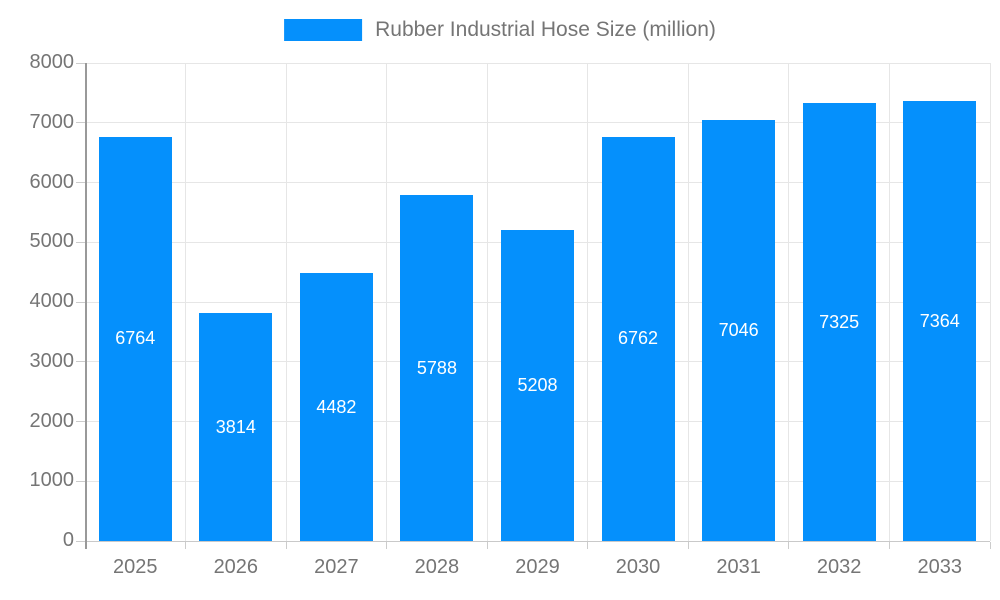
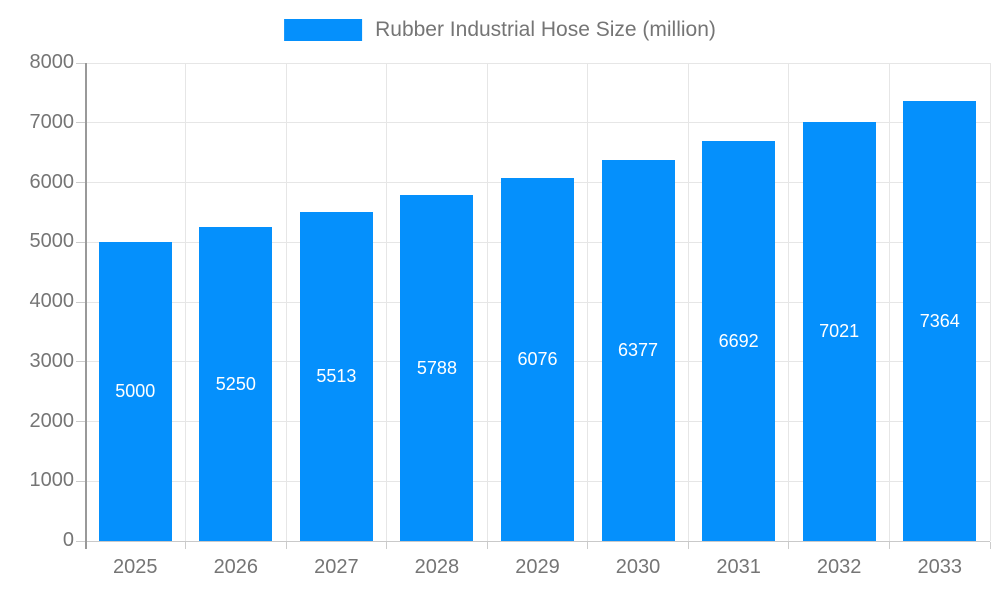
2025: 6764 -> 5000
2026: 3814 -> 5250
2027: 4482 -> 5513
2029: 5208 -> 6076
2030: 6762 -> 6377
2031: 7046 -> 6692
2032: 7325 -> 7021
